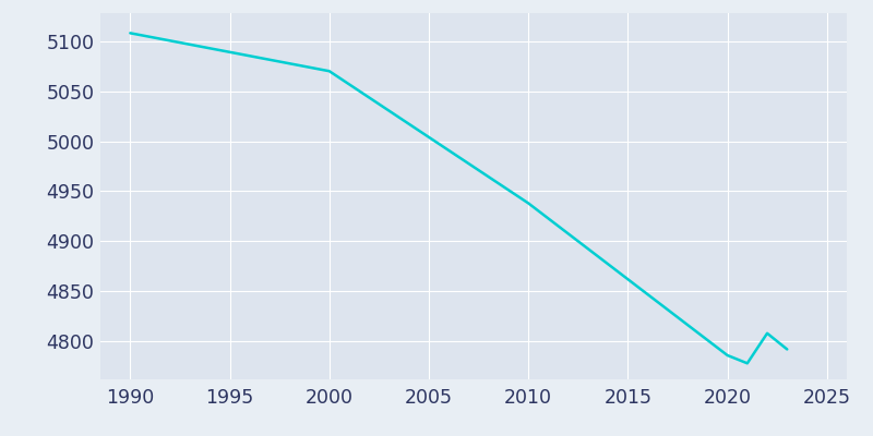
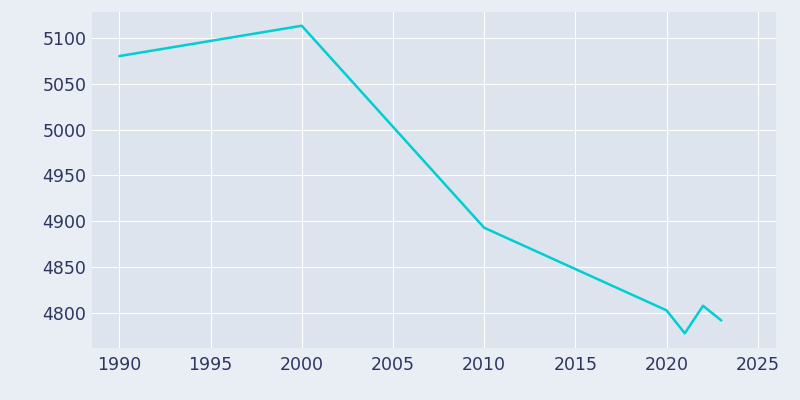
1990: 5108 -> 5080
2000: 5070 -> 5113
2010: 4938 -> 4893
2020: 4786 -> 4803
